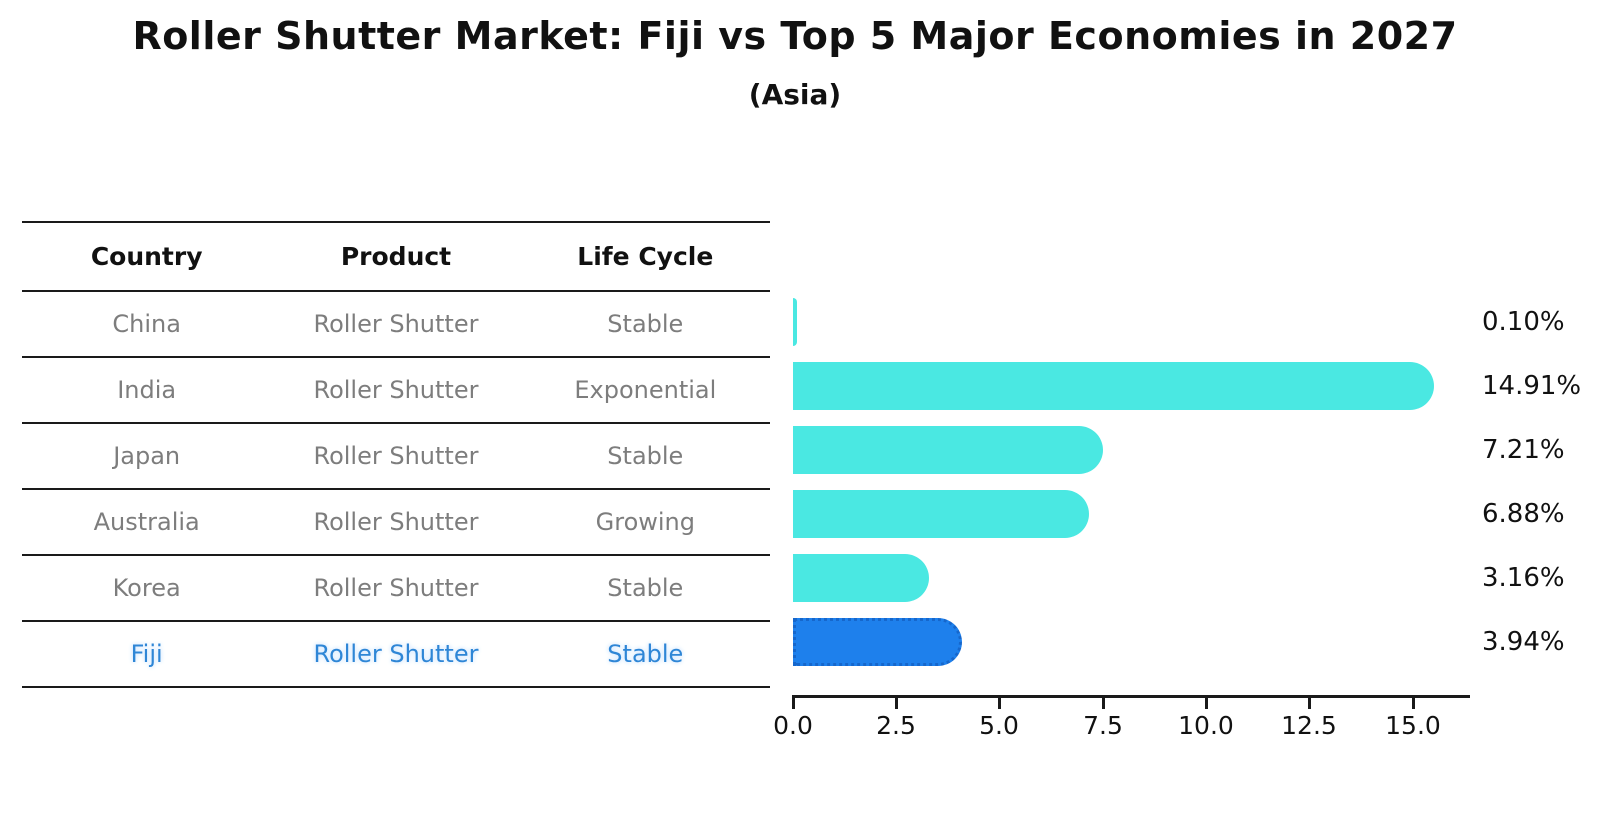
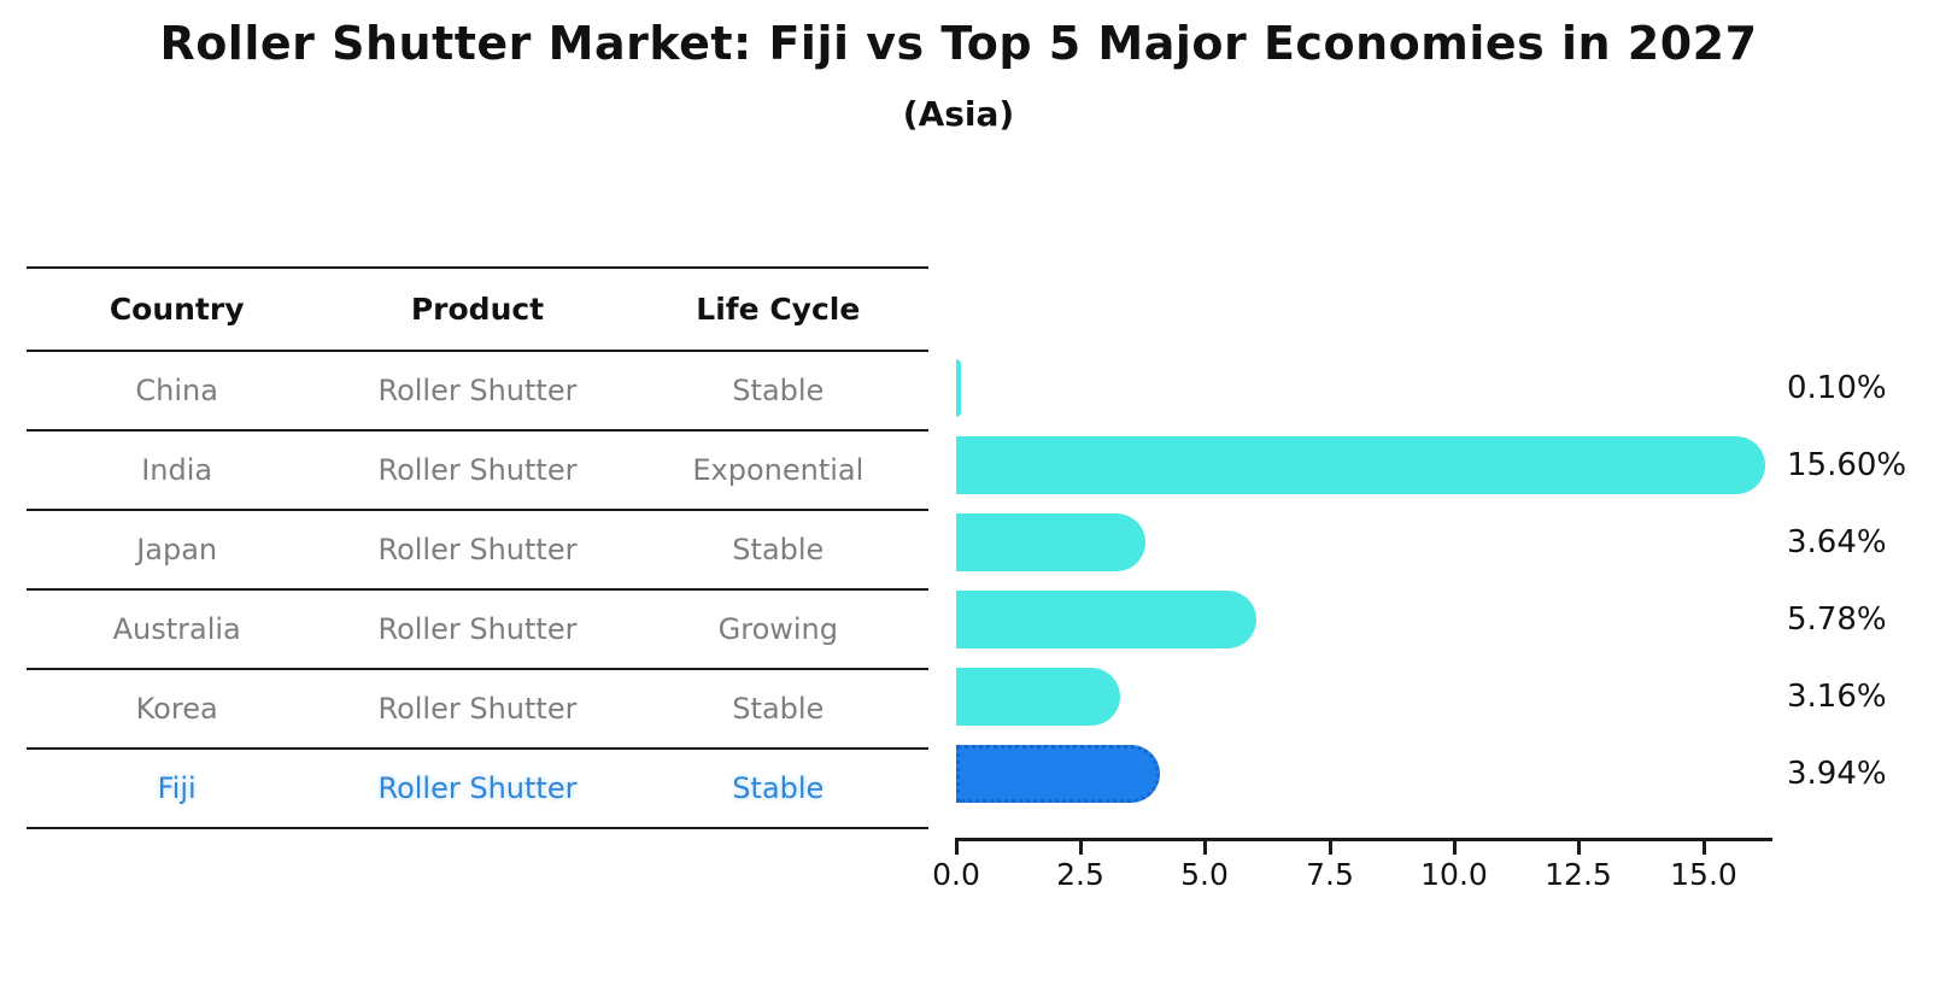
India: 14.91% -> 15.60%
Japan: 7.21% -> 3.64%
Australia: 6.88% -> 5.78%
